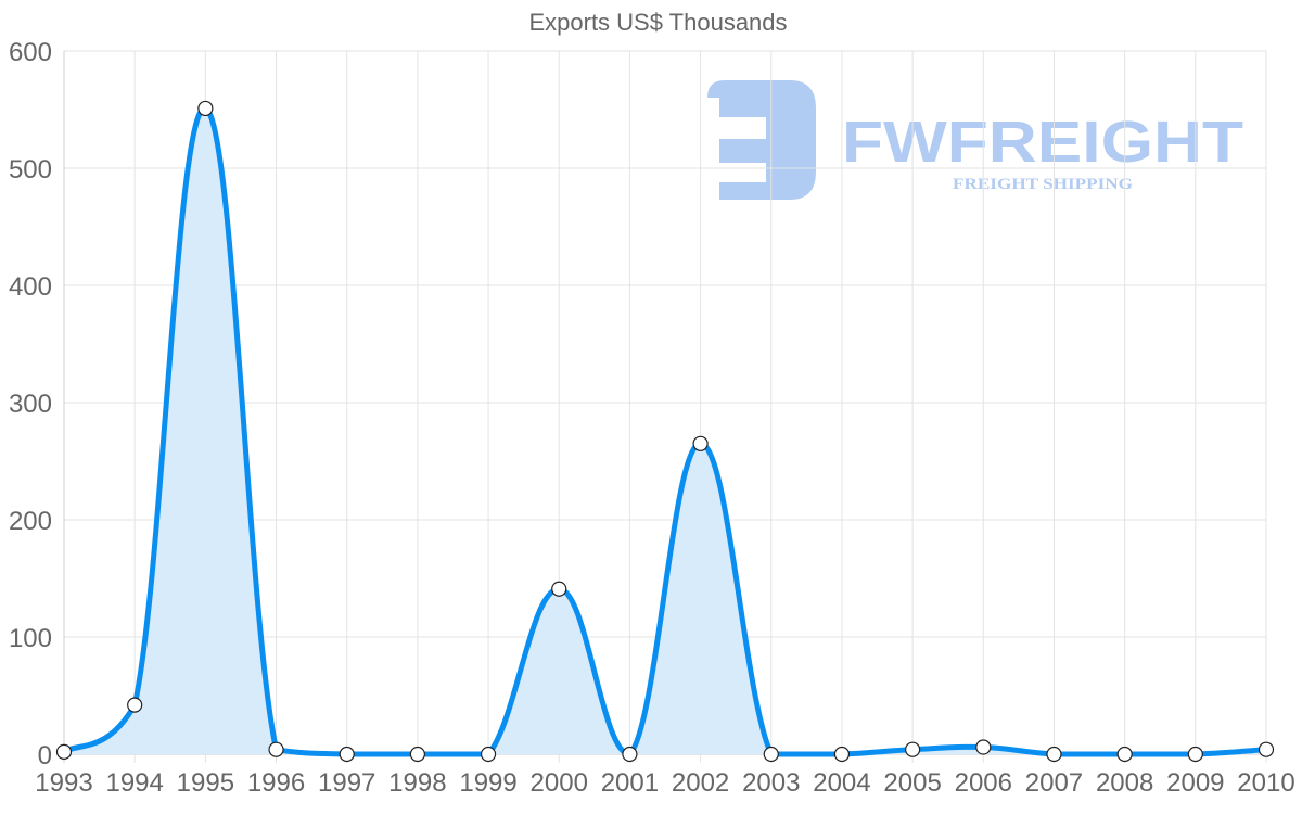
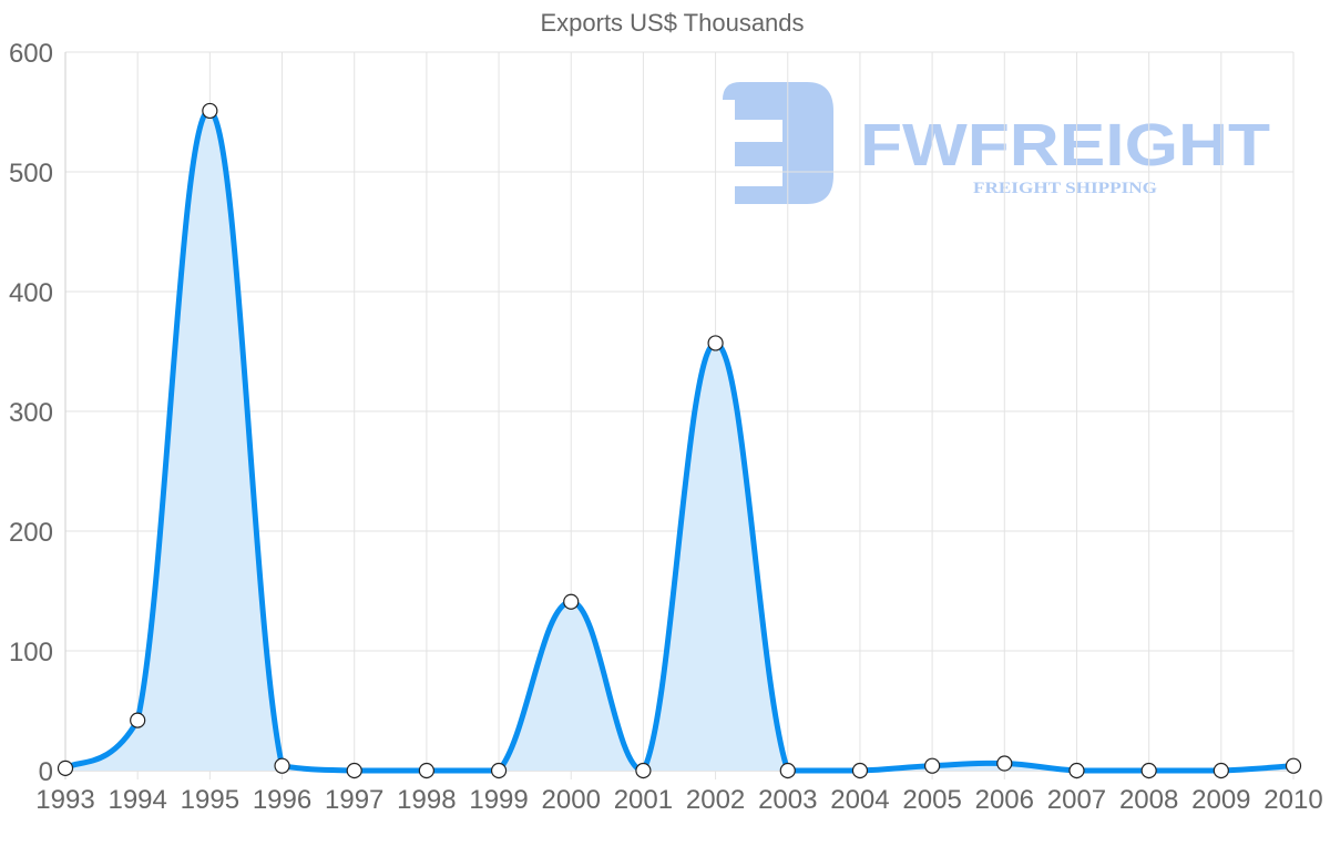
2002: 265 -> 357
